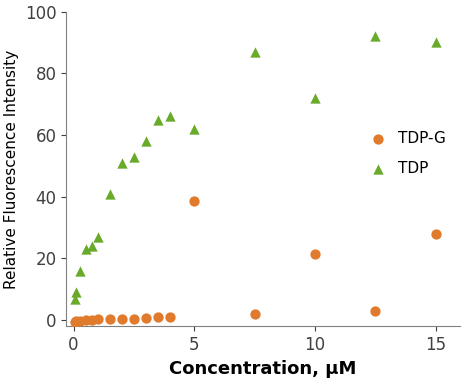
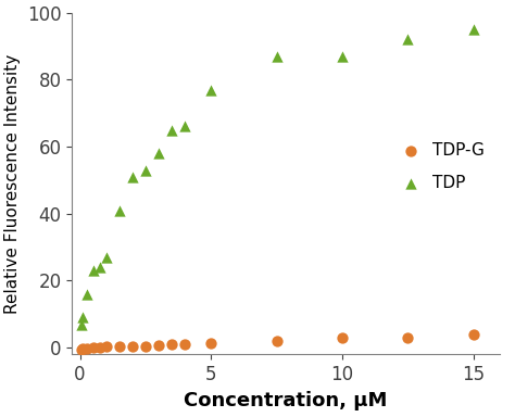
TDP/5: 62 -> 77
TDP-G/5: 38.5 -> 1.5
TDP/10: 72 -> 87
TDP-G/10: 21.5 -> 3.0
TDP/15: 90 -> 95
TDP-G/15: 28.0 -> 4.0
